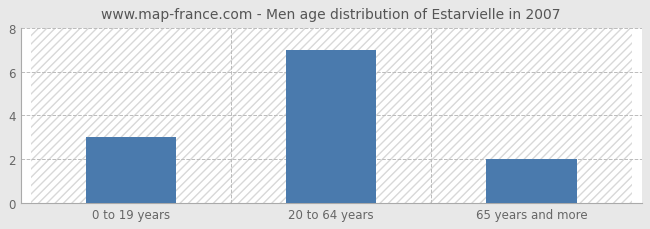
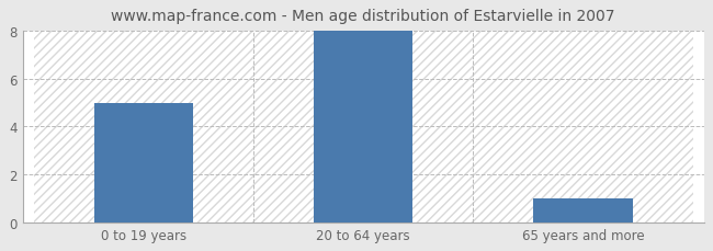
0 to 19 years: 3 -> 5
20 to 64 years: 7 -> 8
65 years and more: 2 -> 1
